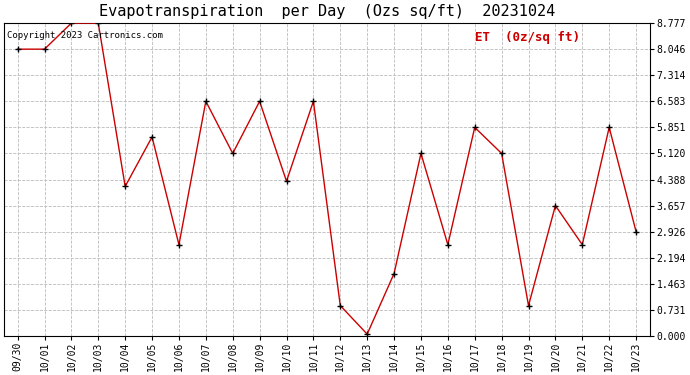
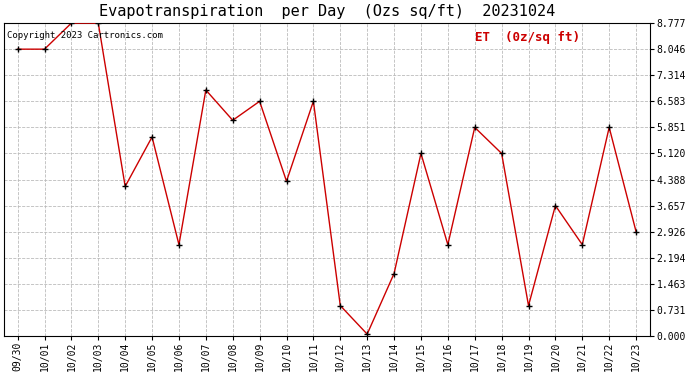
10/07: 6.58 -> 6.90
10/08: 5.12 -> 6.05
